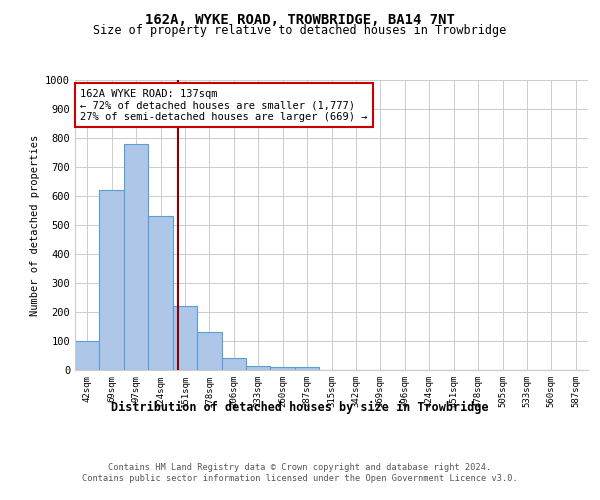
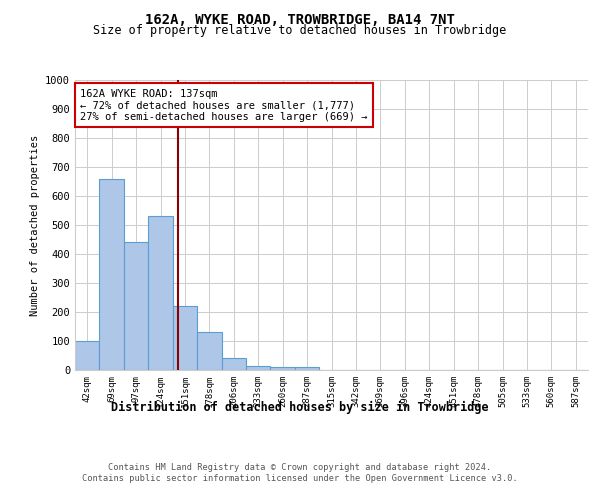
69sqm: 620 -> 660
97sqm: 780 -> 440
